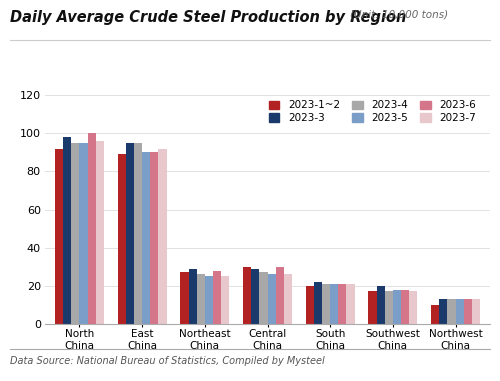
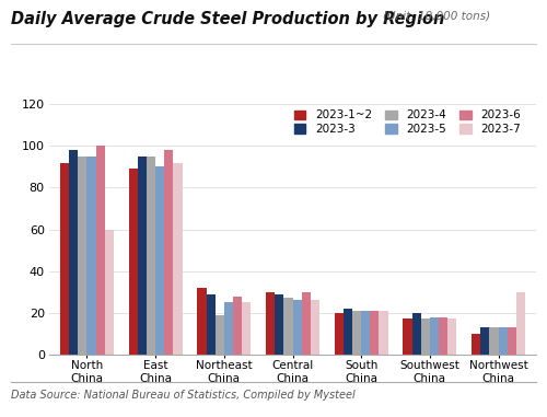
2023-7/North China: 96 -> 60
2023-6/East China: 90 -> 98
2023-1~2/Northeast China: 27 -> 32
2023-4/Northeast China: 26 -> 19
2023-7/Northwest China: 13 -> 30
